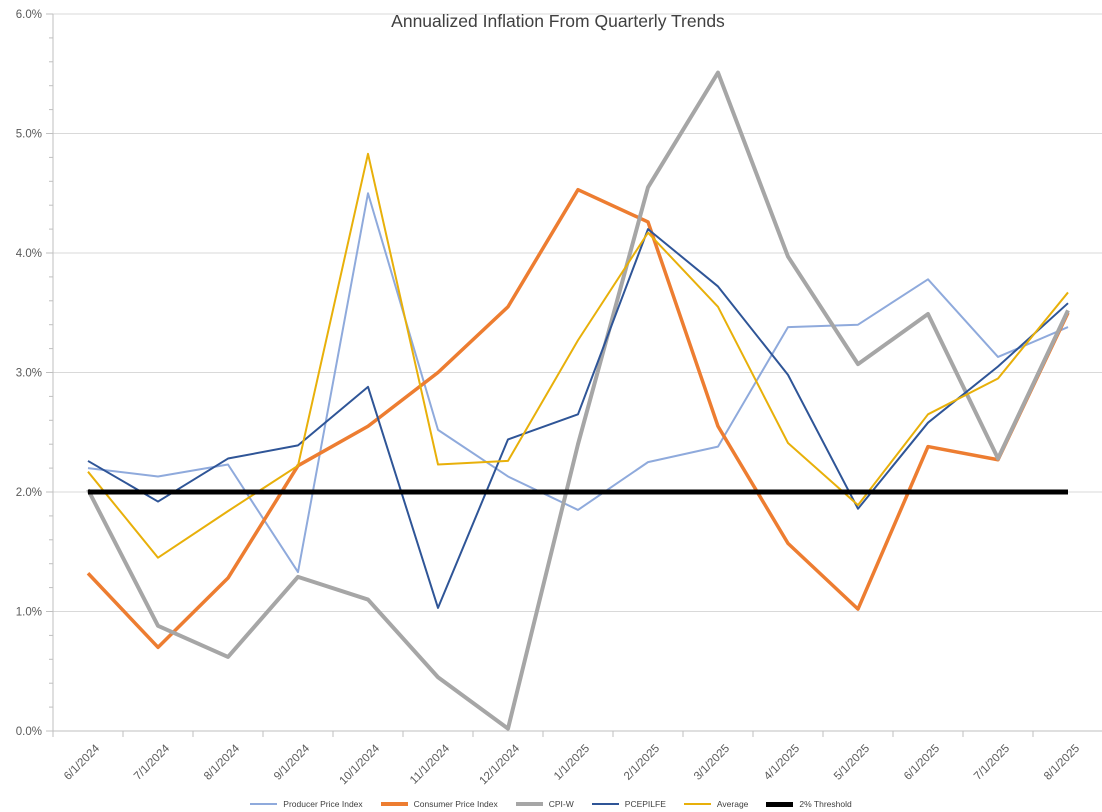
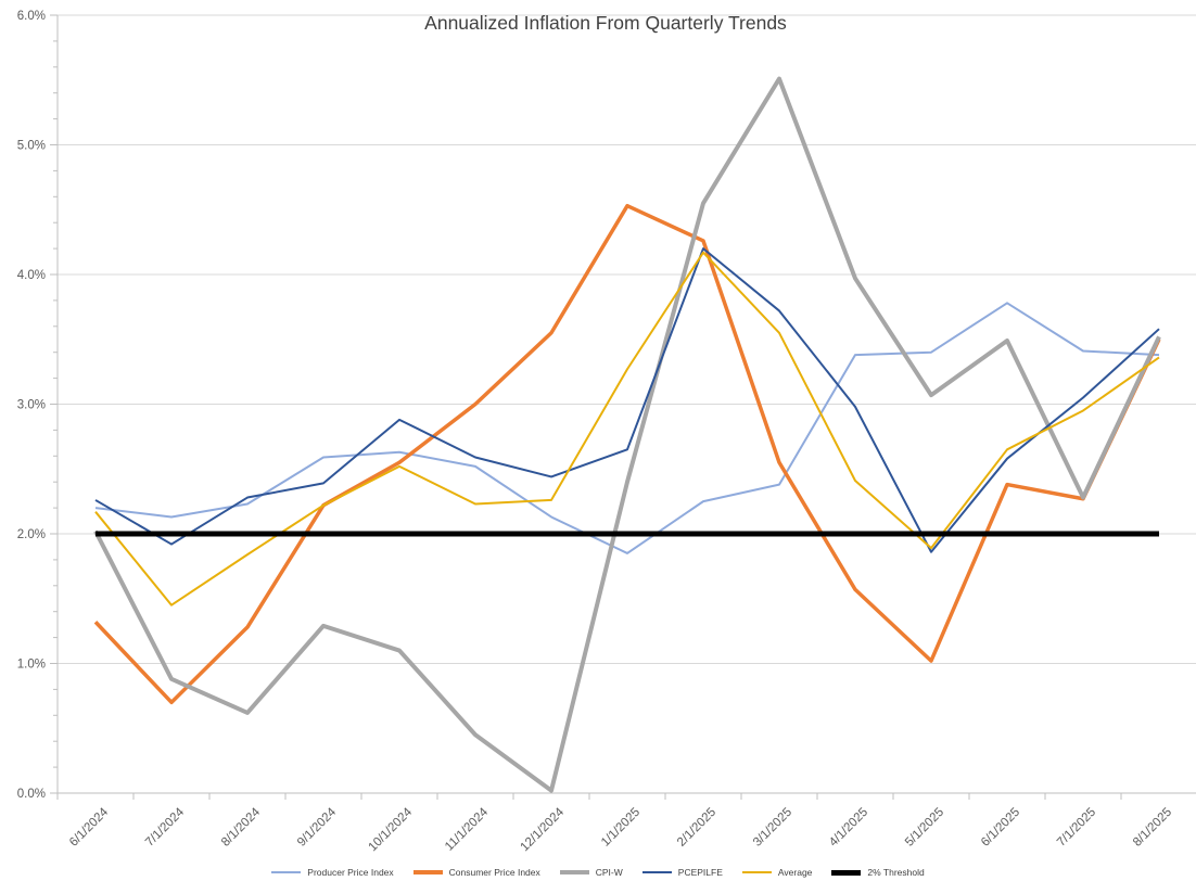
Producer Price Index/9/1/2024: 1.33% -> 2.59%
Producer Price Index/10/1/2024: 4.50% -> 2.63%
Average/10/1/2024: 4.83% -> 2.52%
PCEPILFE/11/1/2024: 1.03% -> 2.59%
Producer Price Index/7/1/2025: 3.13% -> 3.41%
Average/8/1/2025: 3.67% -> 3.36%
